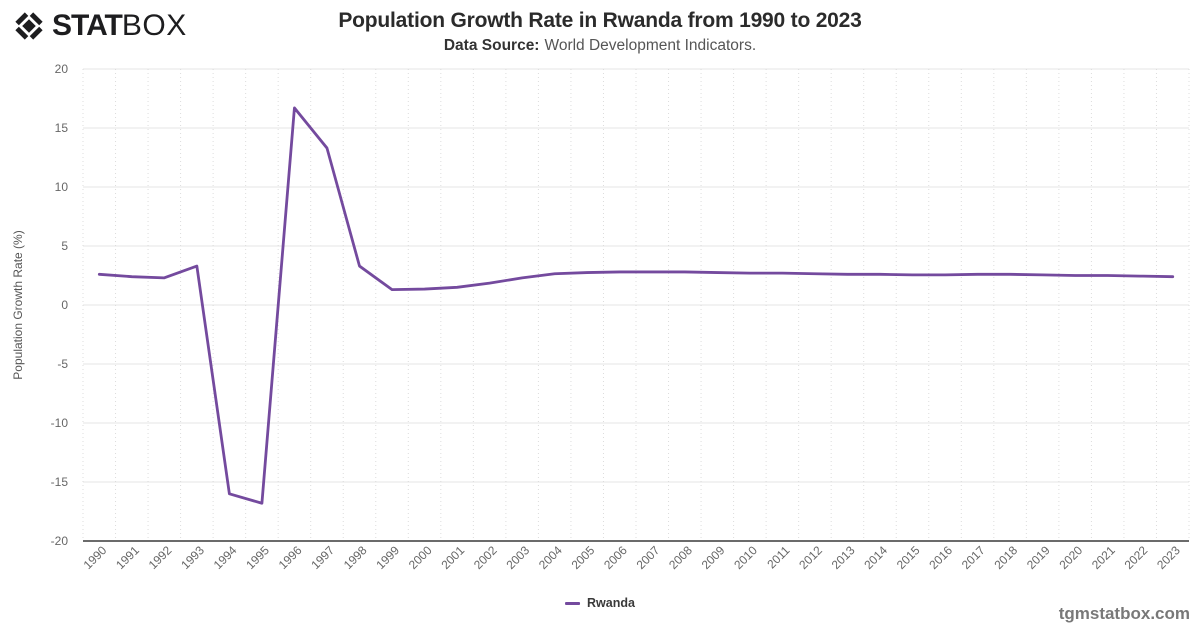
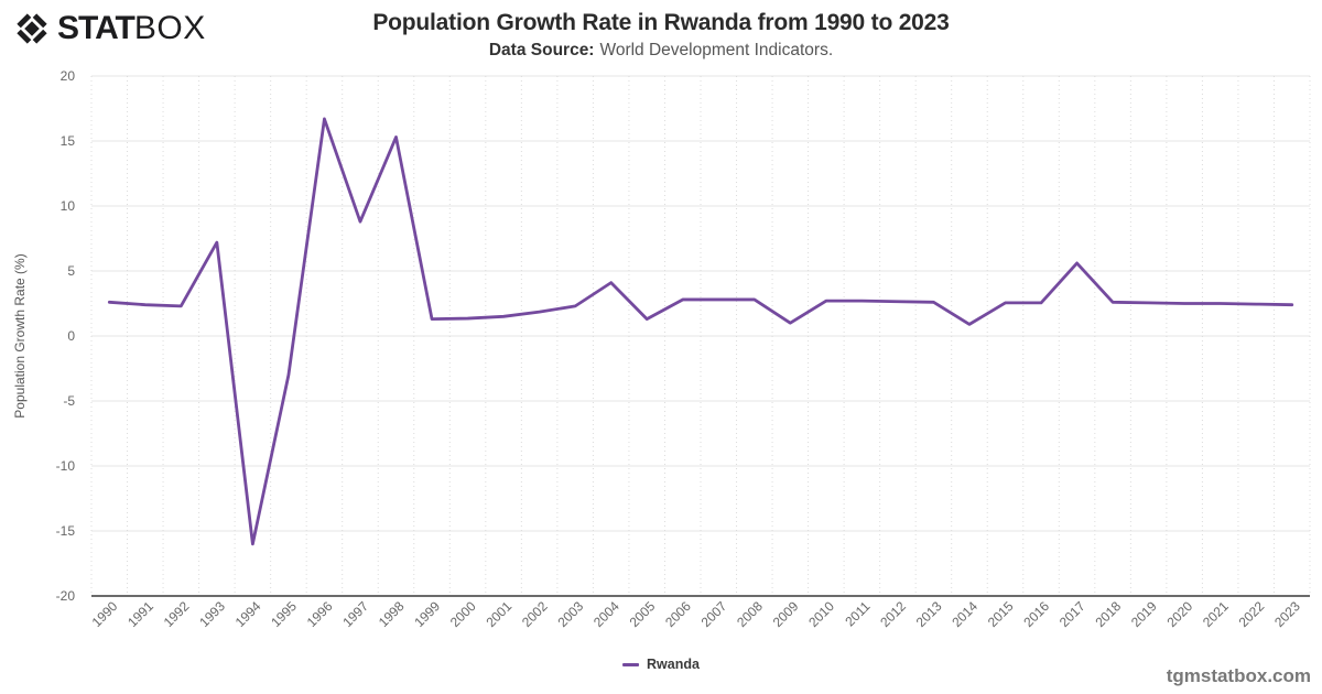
1993: 3.3 -> 7.2
1995: -16.8 -> -3.0
1997: 13.3 -> 8.8
1998: 3.3 -> 15.3
2004: 2.6 -> 4.1
2005: 2.8 -> 1.3
2009: 2.8 -> 1.0
2014: 2.6 -> 0.9
2017: 2.6 -> 5.6
